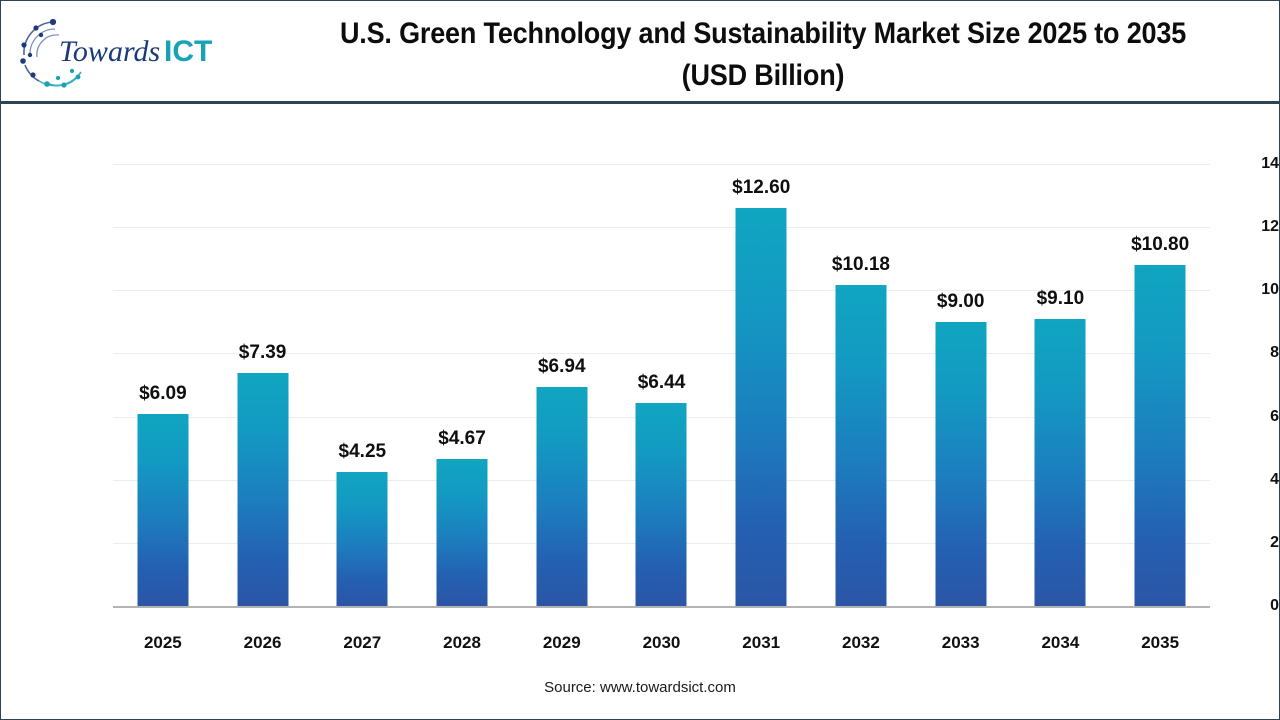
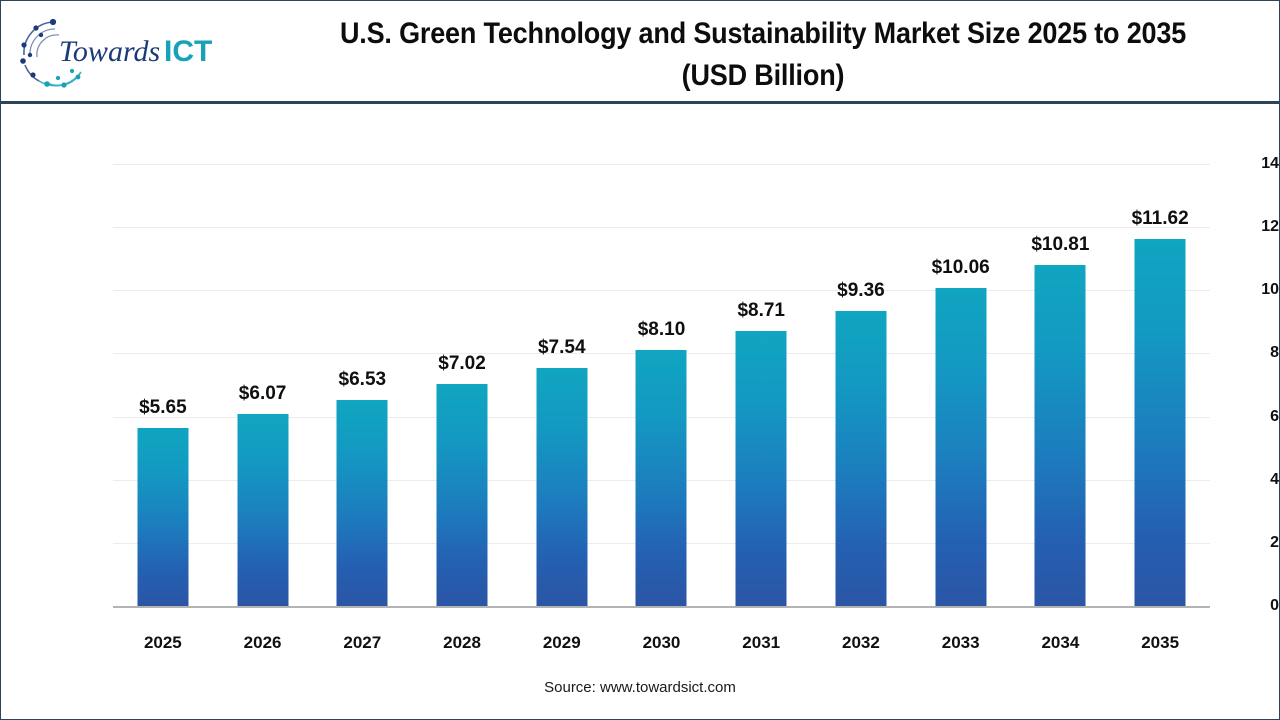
2025: $6.09 -> $5.65
2026: $7.39 -> $6.07
2027: $4.25 -> $6.53
2028: $4.67 -> $7.02
2029: $6.94 -> $7.54
2030: $6.44 -> $8.10
2031: $12.60 -> $8.71
2032: $10.18 -> $9.36
2033: $9.00 -> $10.06
2034: $9.10 -> $10.81
2035: $10.80 -> $11.62
